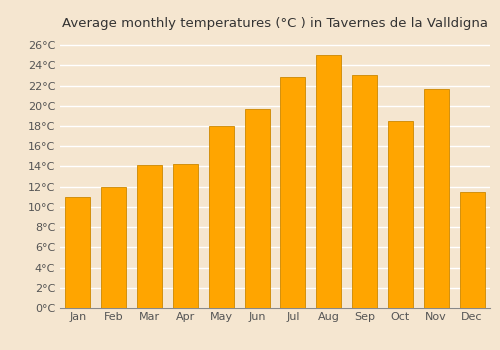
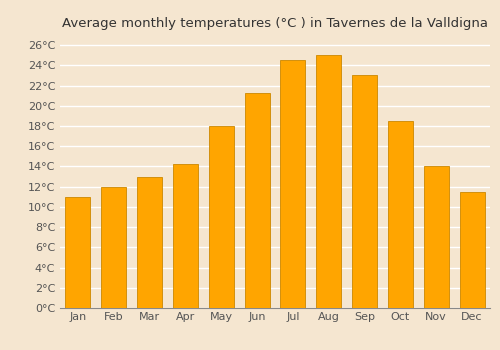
Mar: 14.1°C -> 13.0°C
Jun: 19.7°C -> 21.3°C
Jul: 22.8°C -> 24.5°C
Nov: 21.7°C -> 14.0°C
